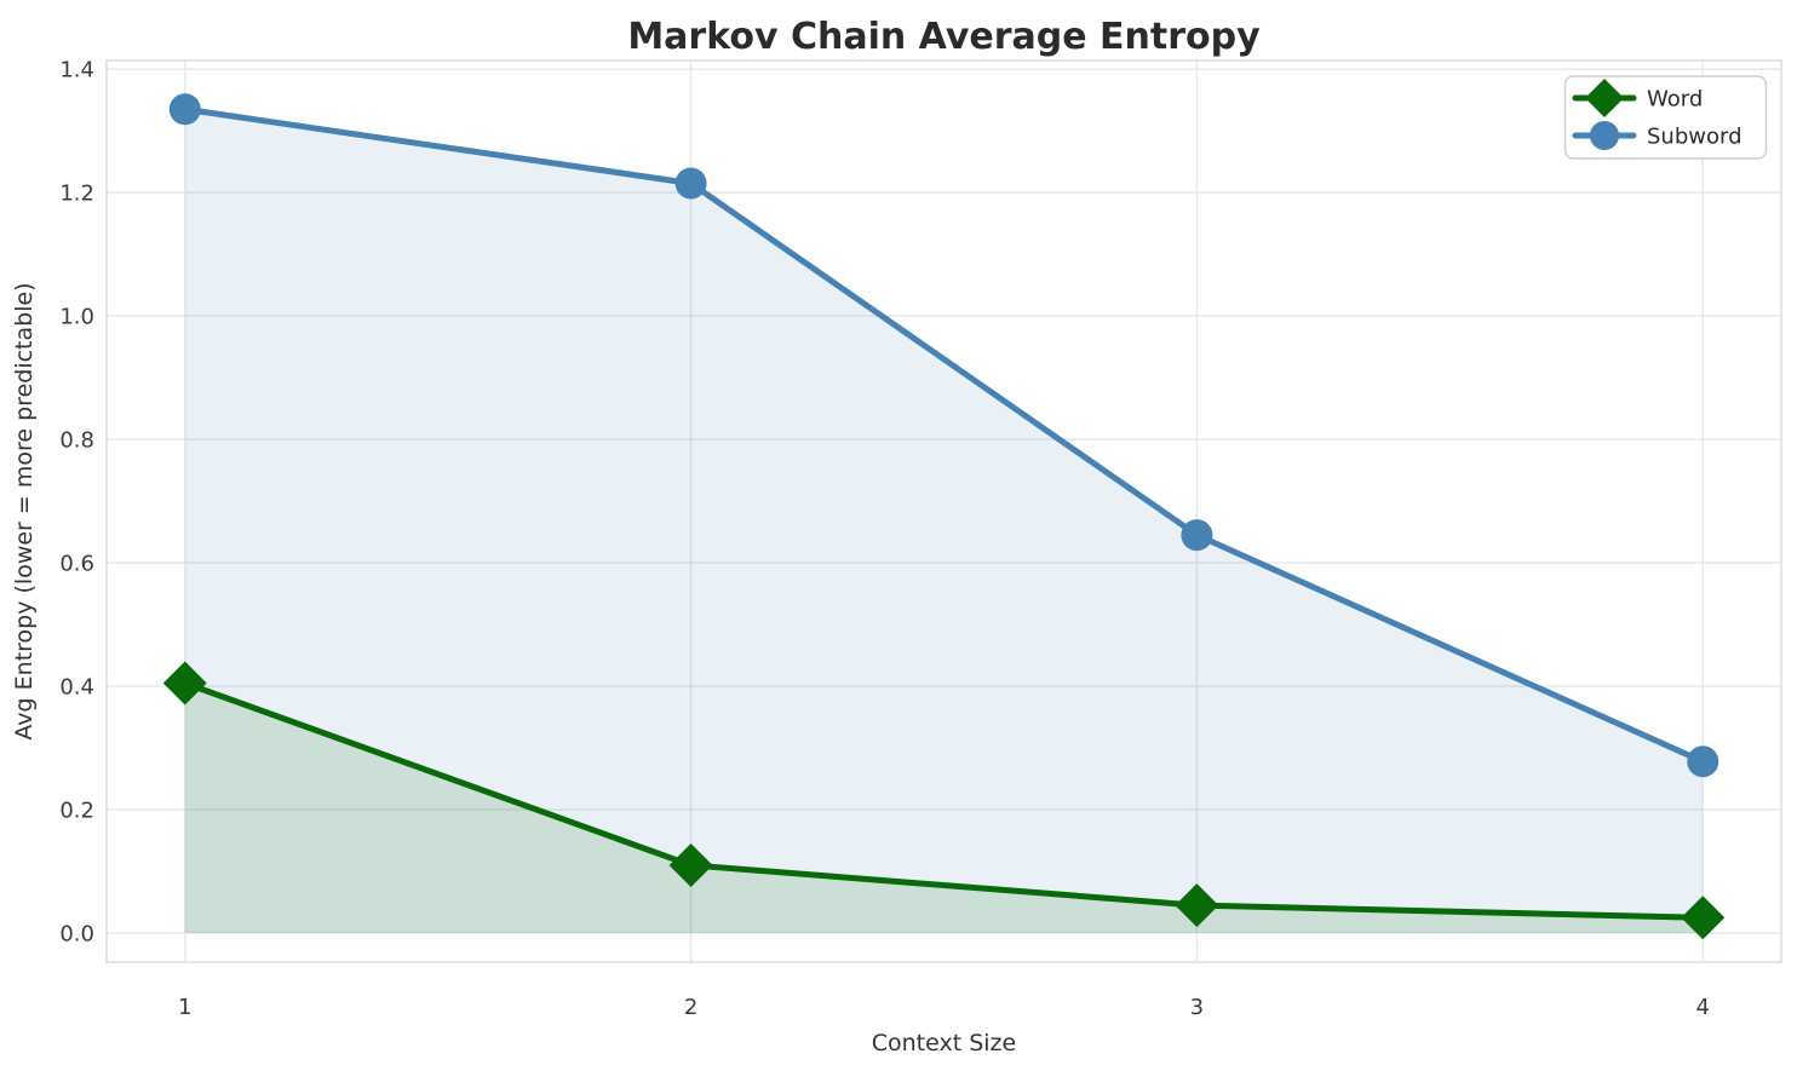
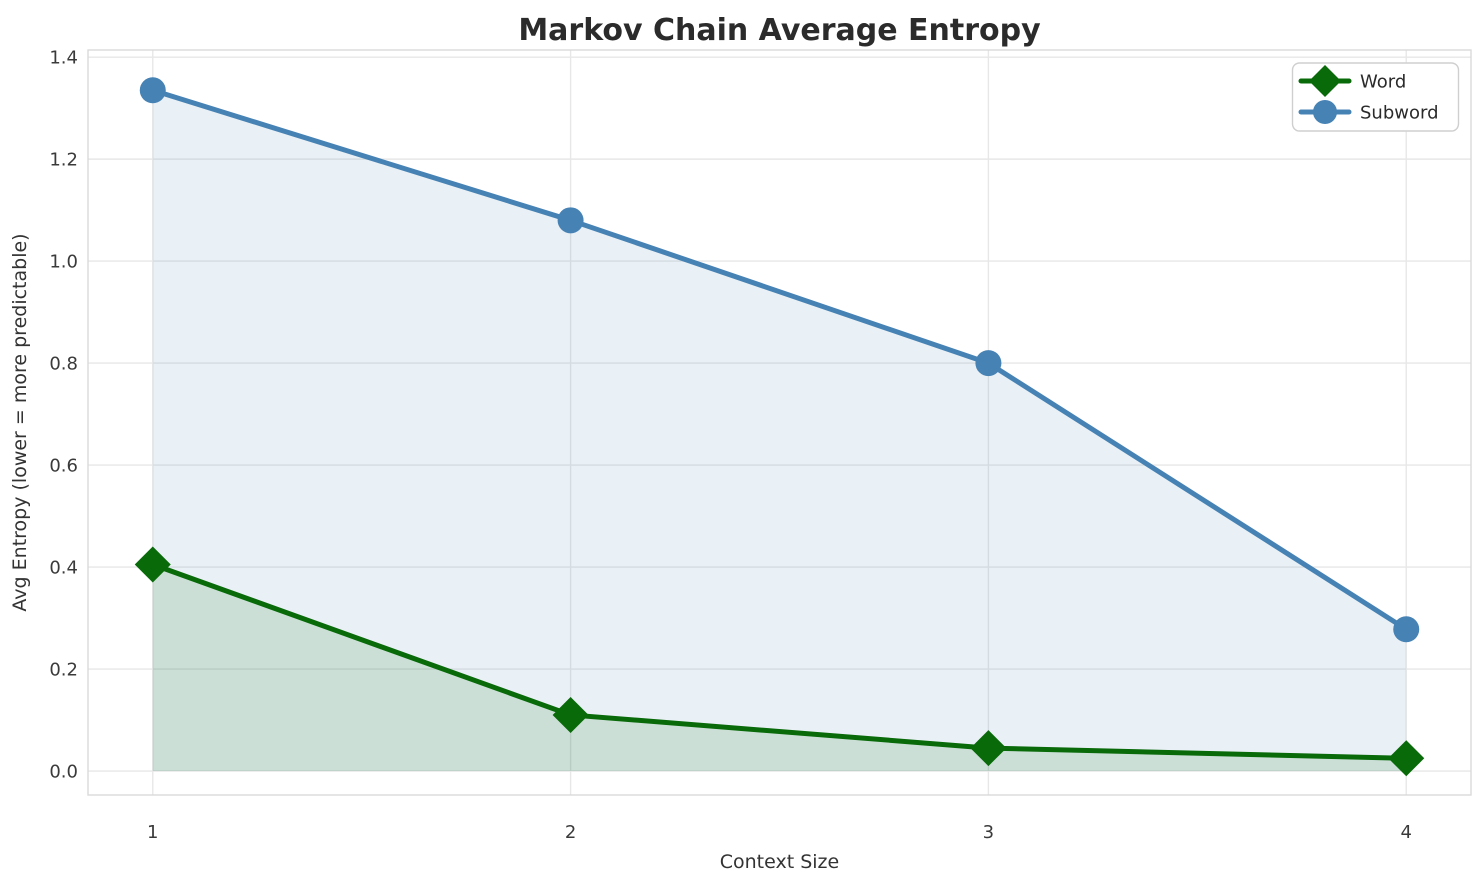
Subword/2: 1.22 -> 1.08
Subword/3: 0.65 -> 0.80
